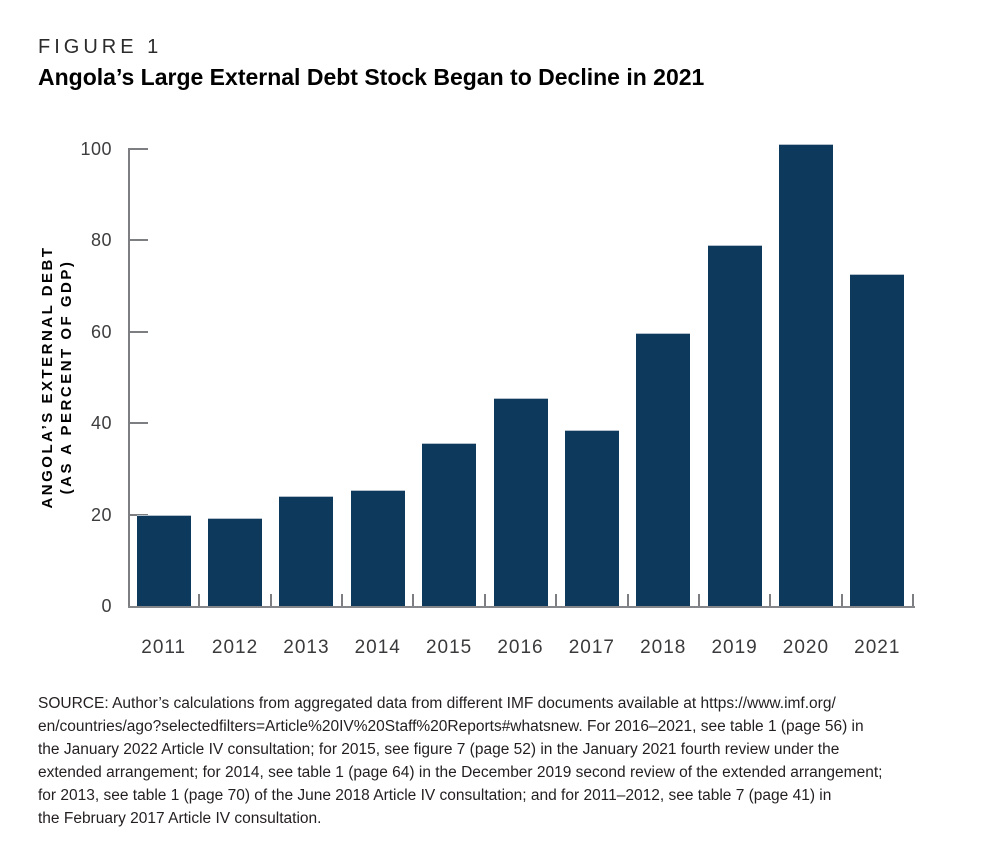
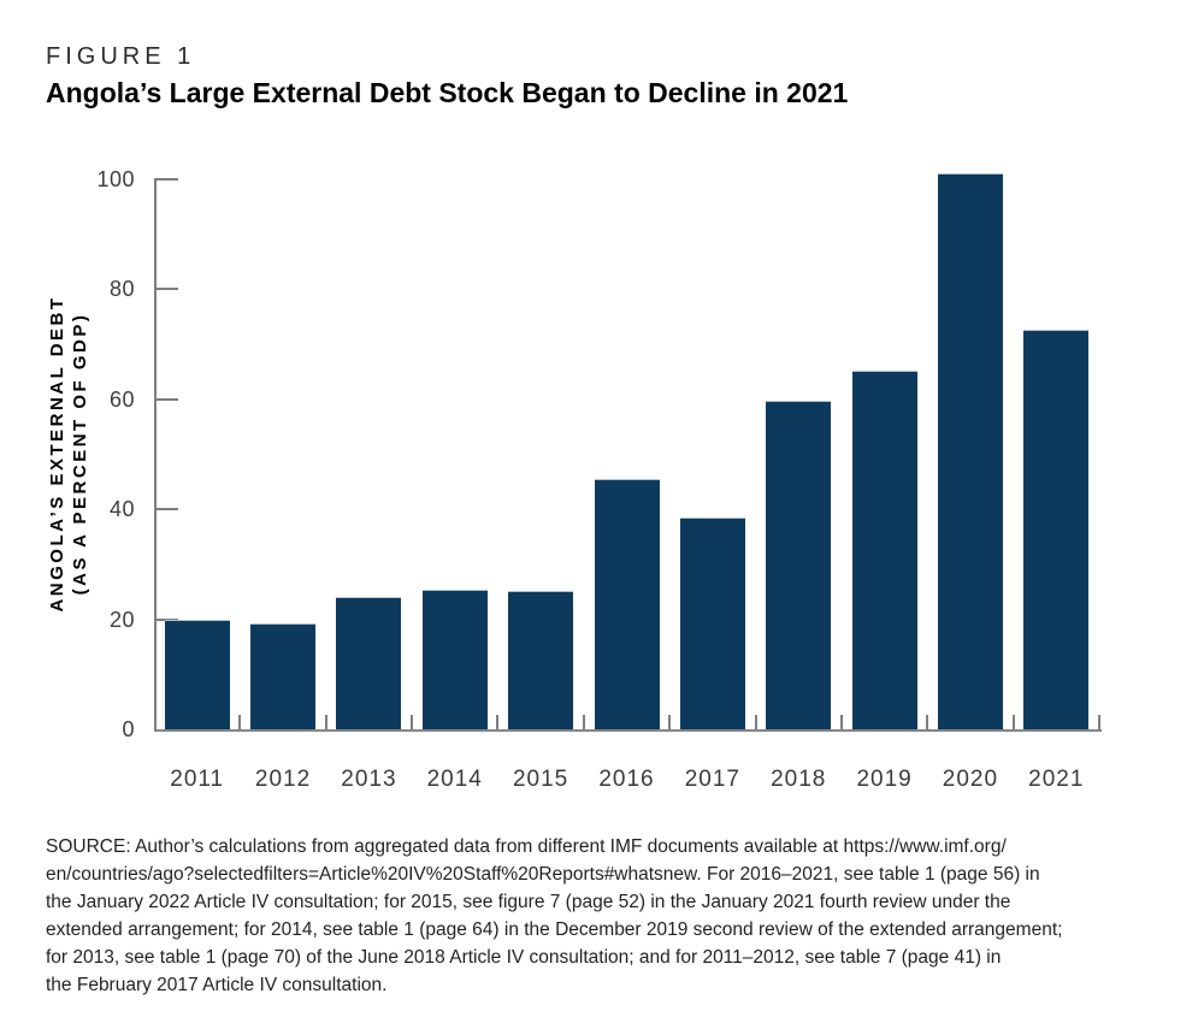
2015: 35 -> 25
2019: 79 -> 65
